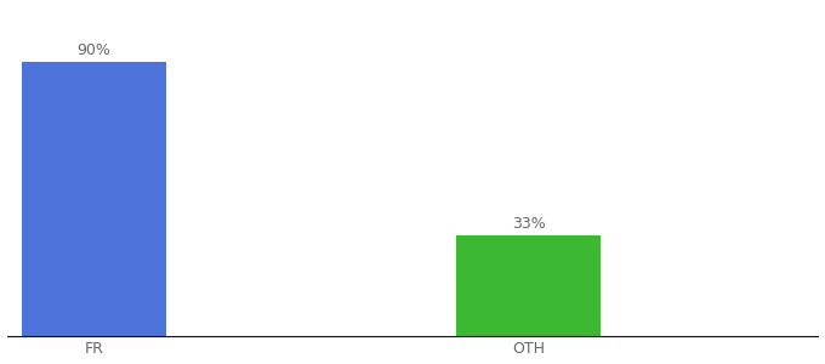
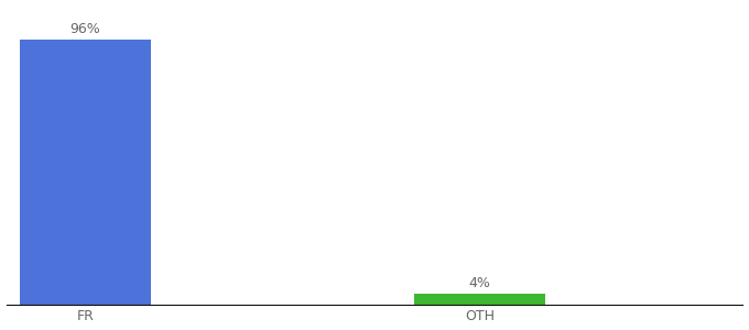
FR: 90% -> 96%
OTH: 33% -> 4%
